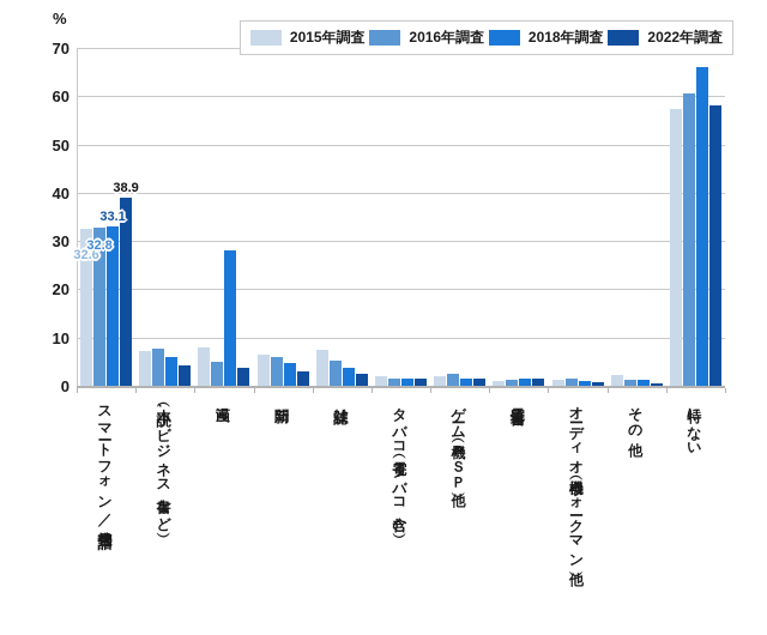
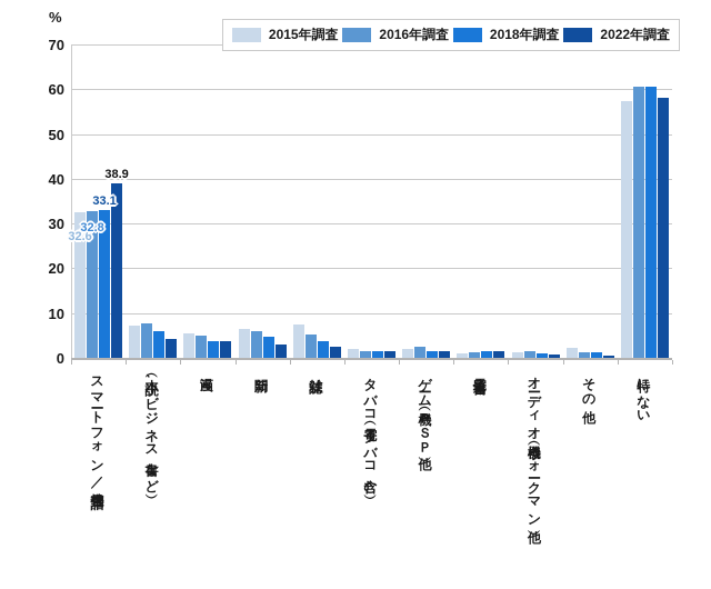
2015年調査/漫画: 8 -> 6
2018年調査/漫画: 28 -> 4
2018年調査/特にない: 66 -> 61
